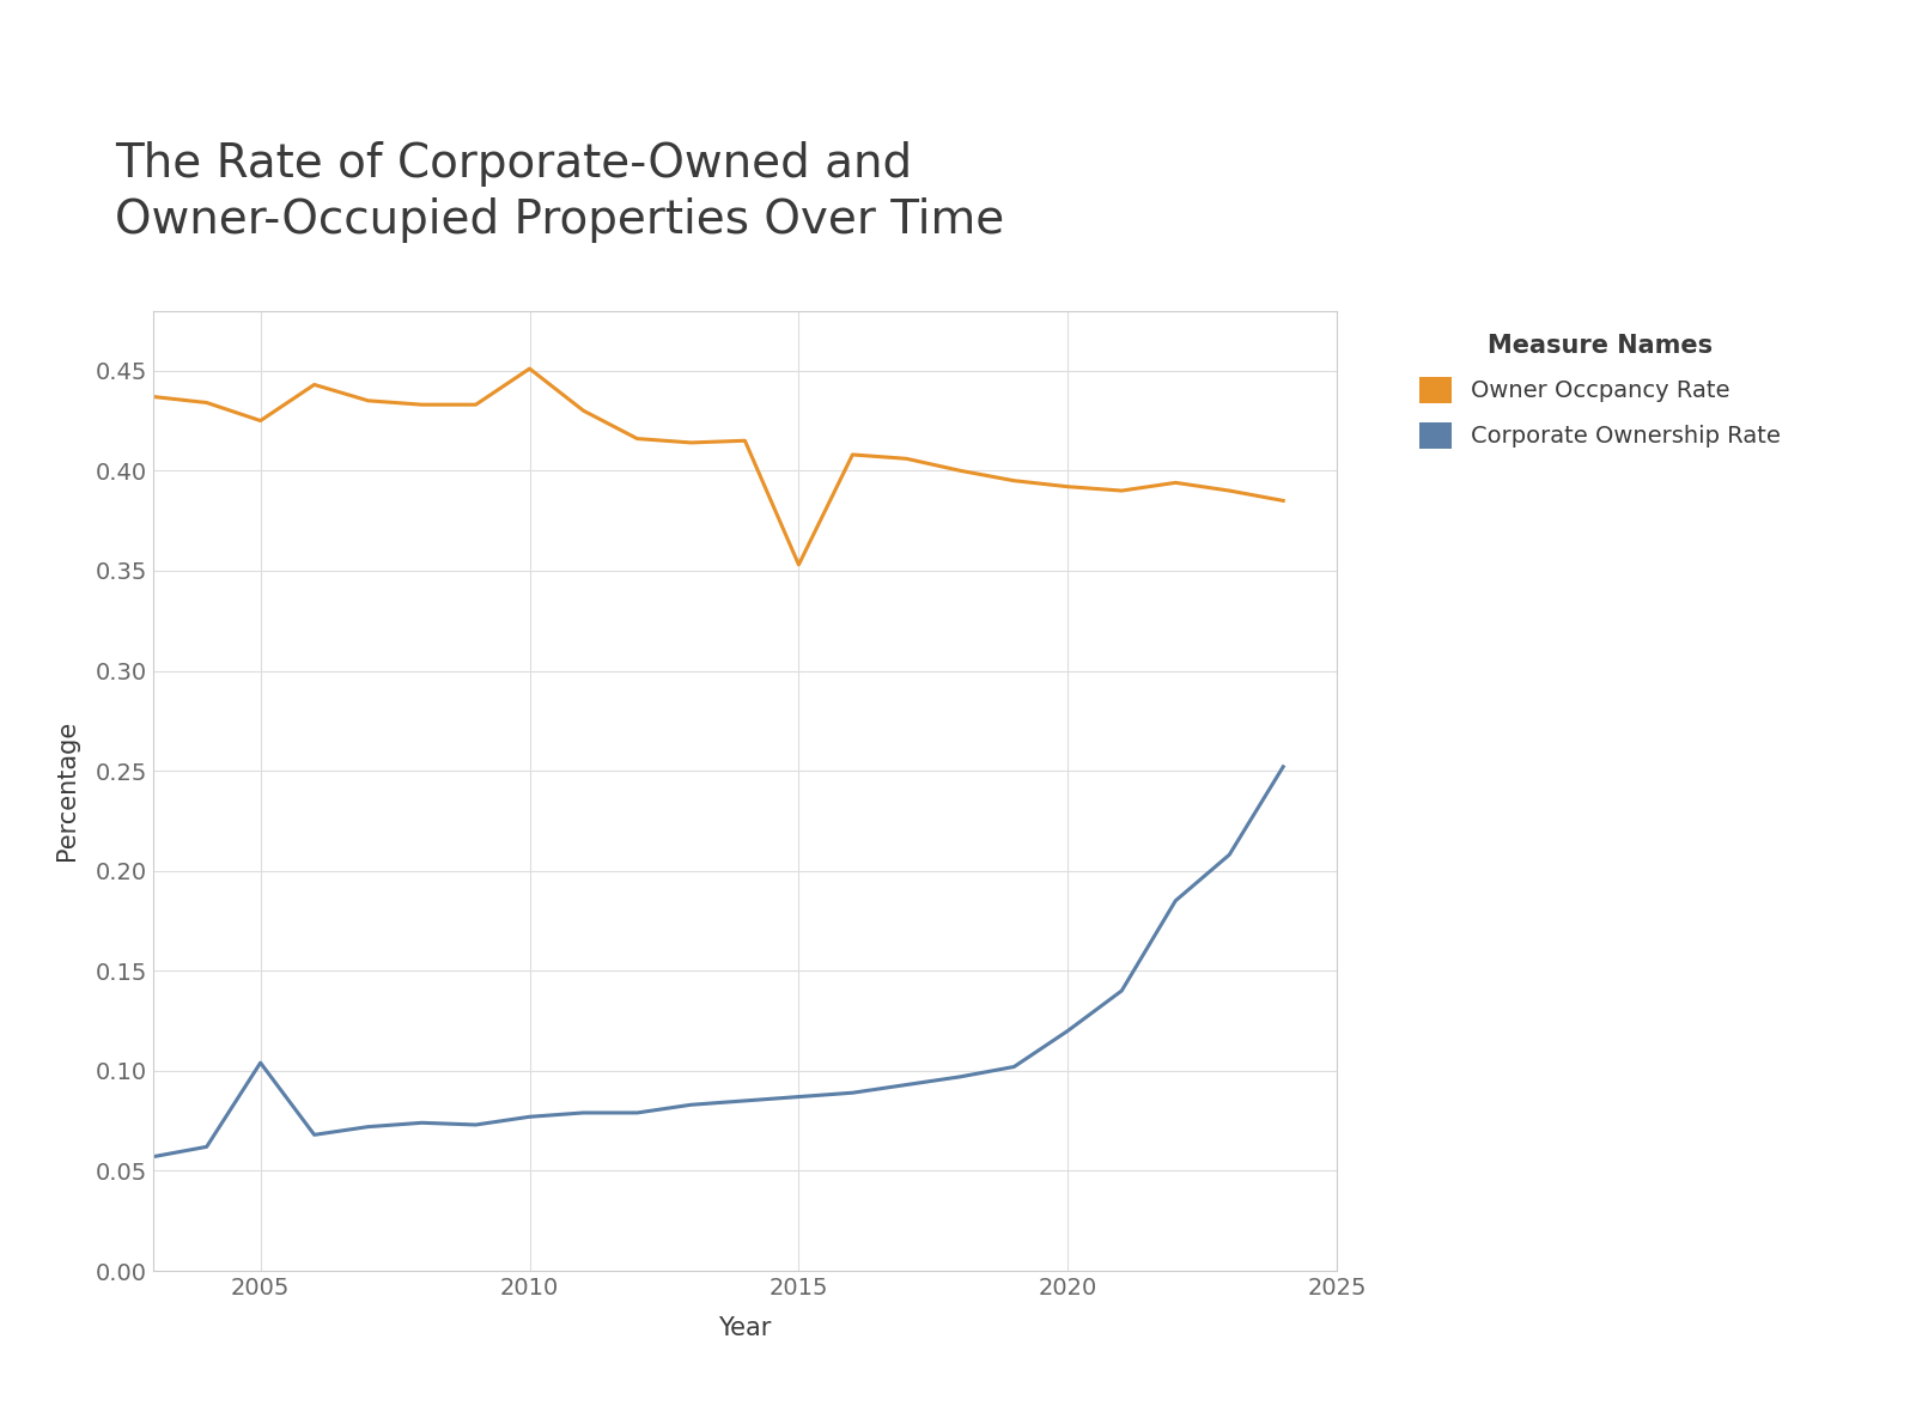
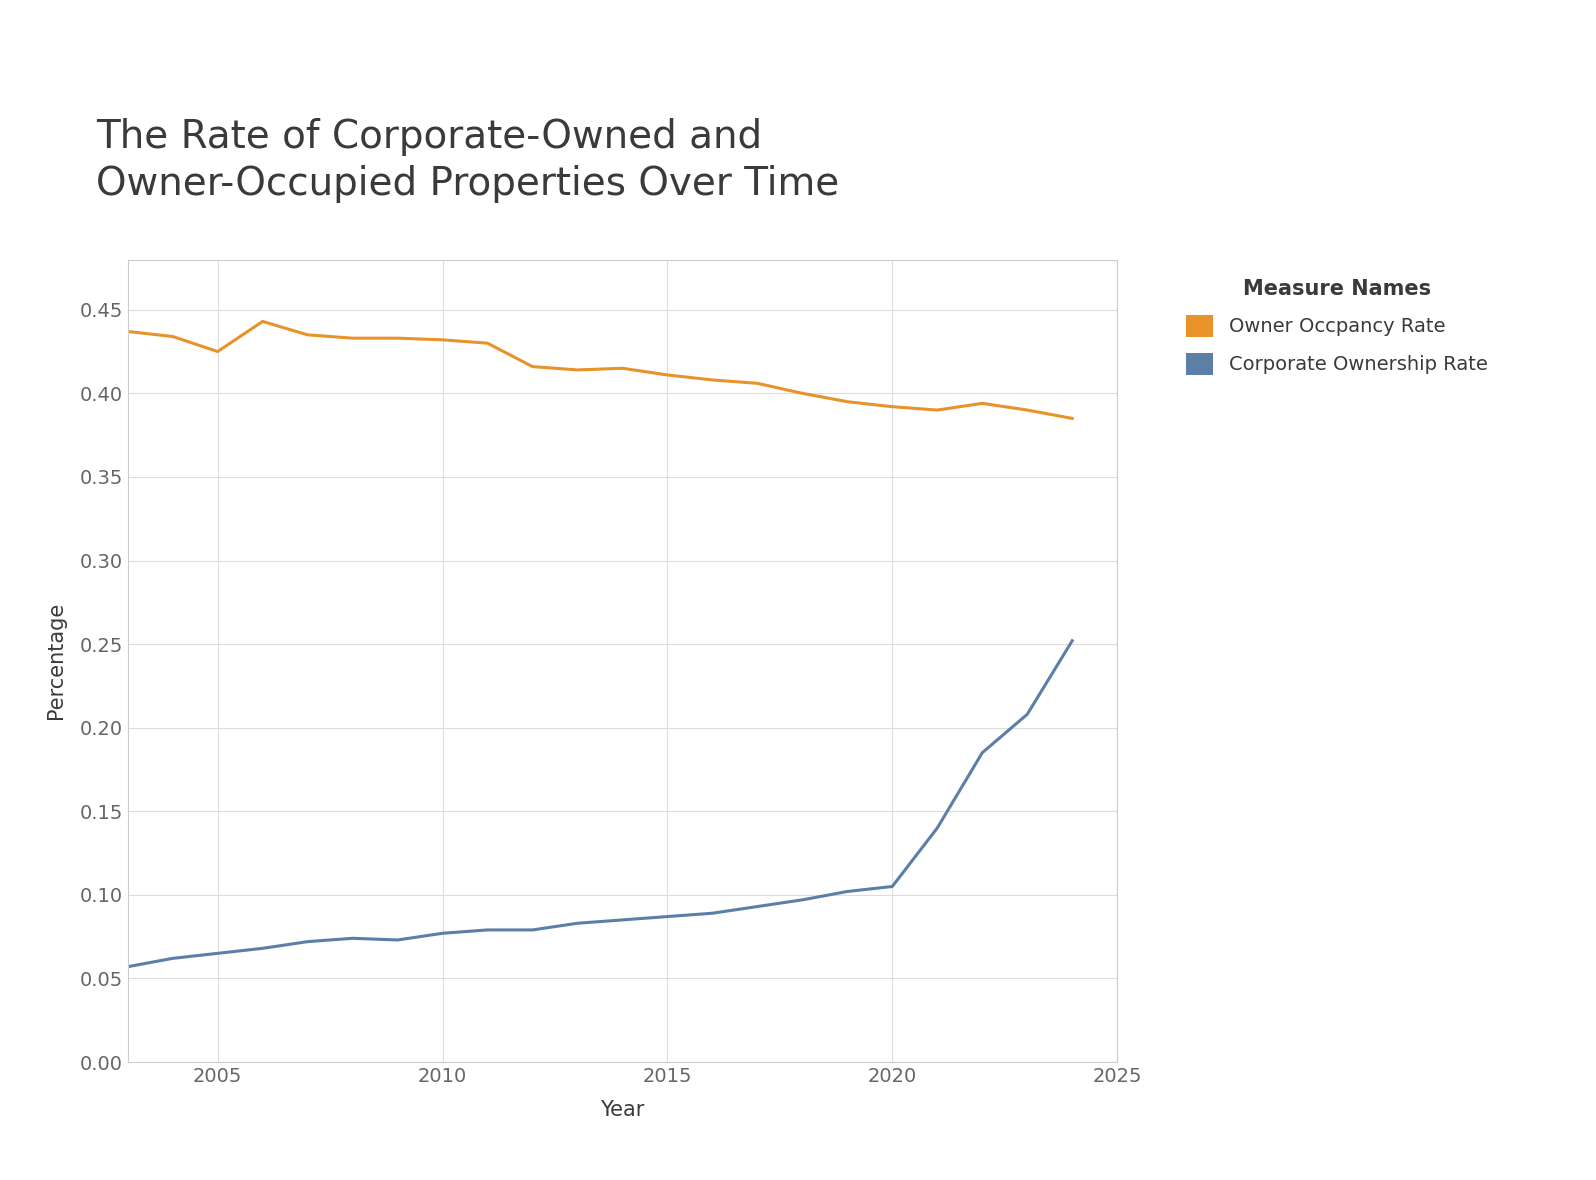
Corporate Ownership Rate/2005: 0.104 -> 0.065
Owner Occpancy Rate/2010: 0.451 -> 0.432
Owner Occpancy Rate/2015: 0.353 -> 0.411
Corporate Ownership Rate/2020: 0.120 -> 0.105
